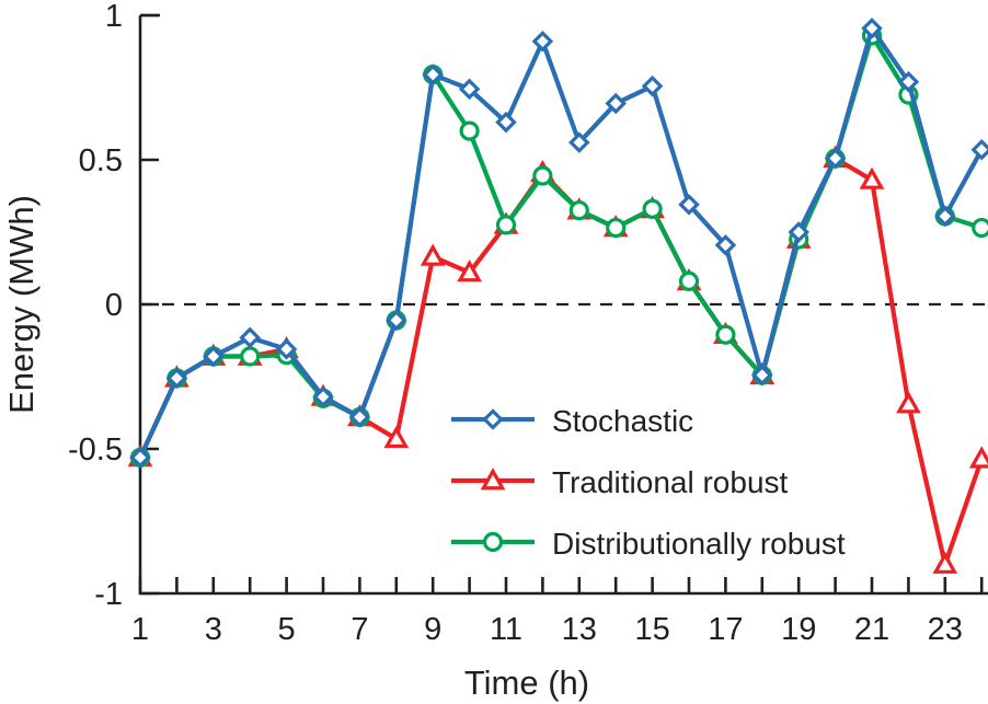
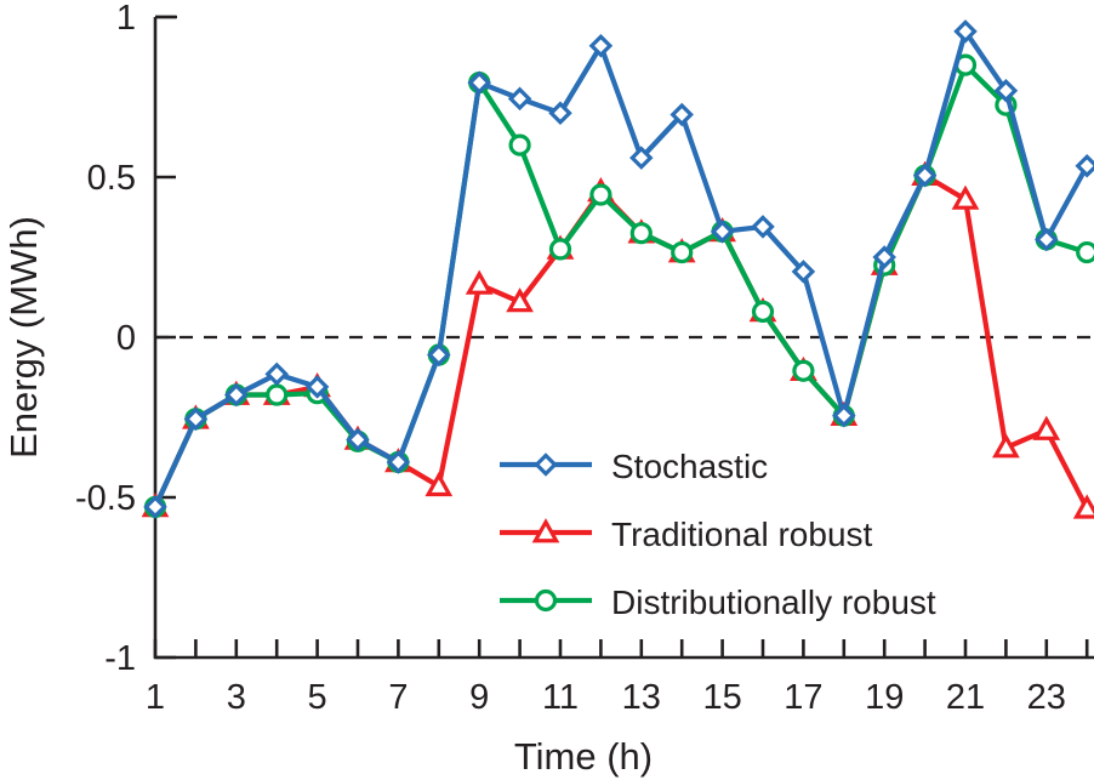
Stochastic/11: 0.63 -> 0.70
Stochastic/15: 0.76 -> 0.33
Distributionally robust/21: 0.93 -> 0.85
Traditional robust/23: -0.90 -> -0.29
